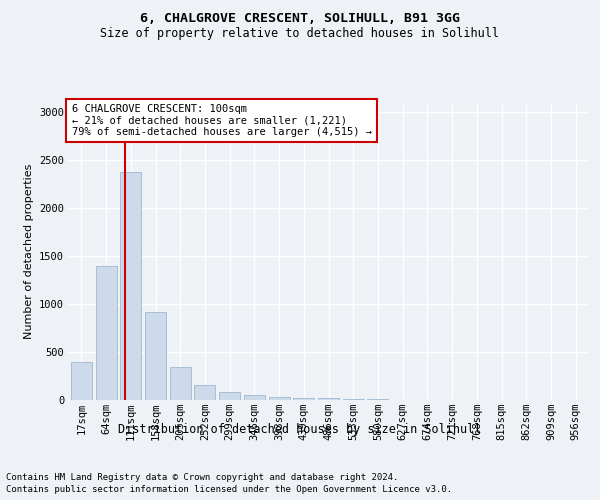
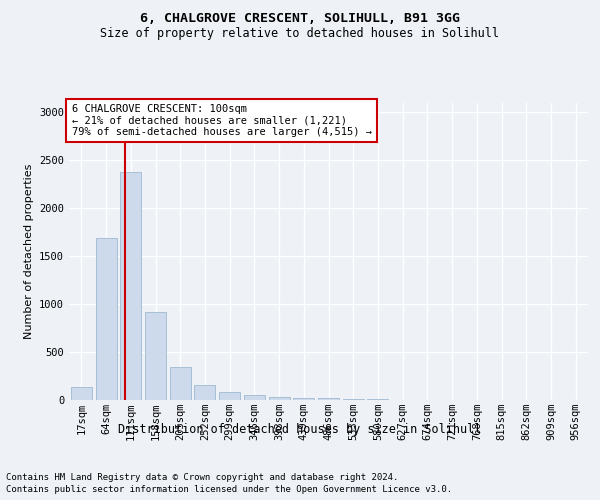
17sqm: 400 -> 140
64sqm: 1400 -> 1690
